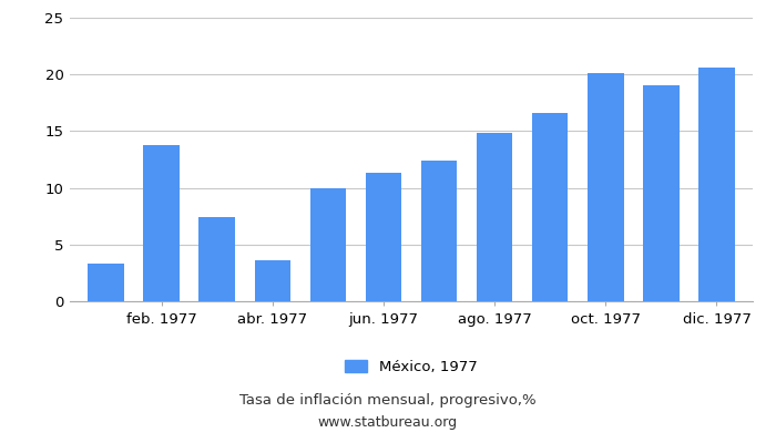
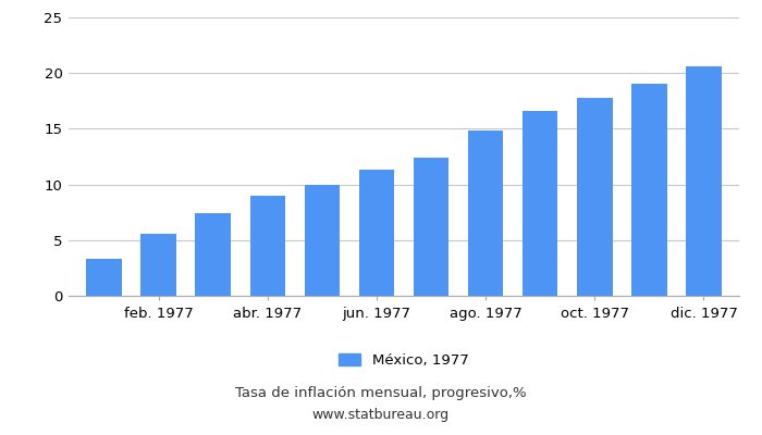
feb. 1977: 13.8 -> 5.6
abr. 1977: 3.6 -> 9.0
oct. 1977: 20.1 -> 17.8
